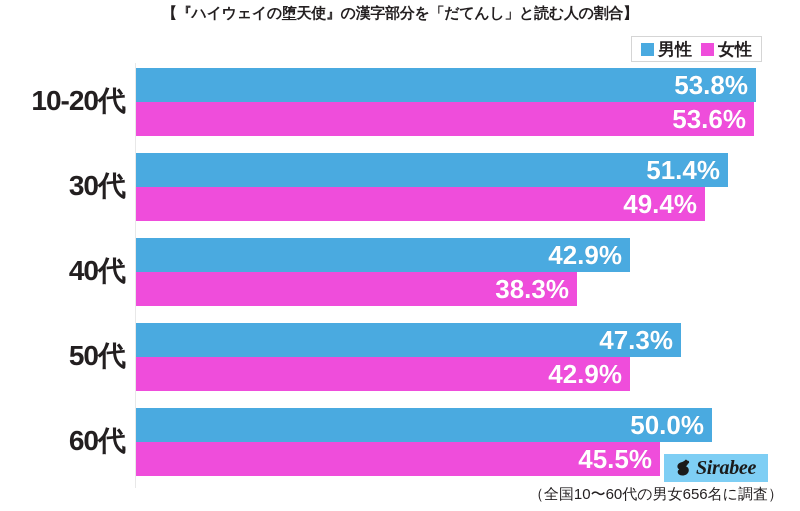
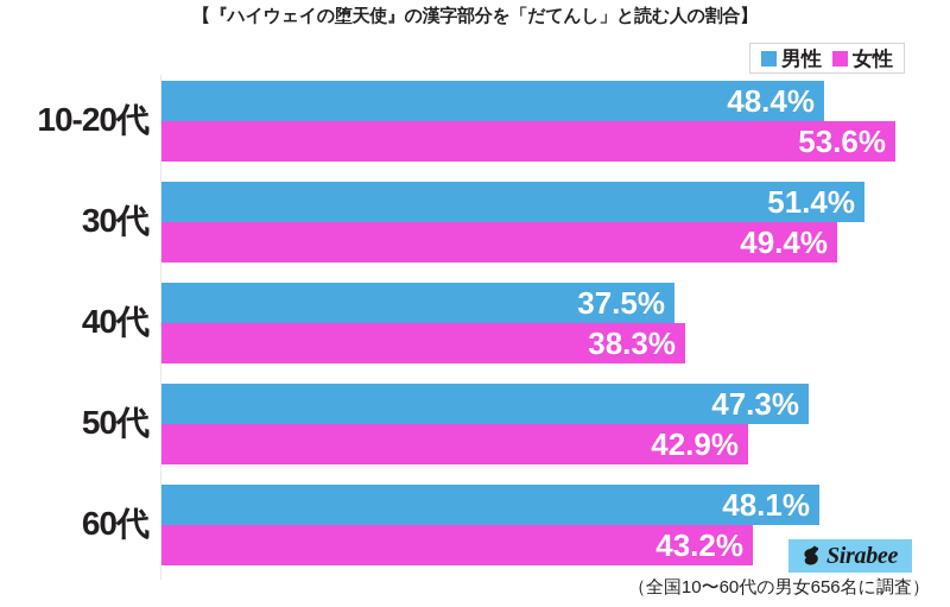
男性/10-20代: 53.8% -> 48.4%
男性/40代: 42.9% -> 37.5%
男性/60代: 50.0% -> 48.1%
女性/60代: 45.5% -> 43.2%
